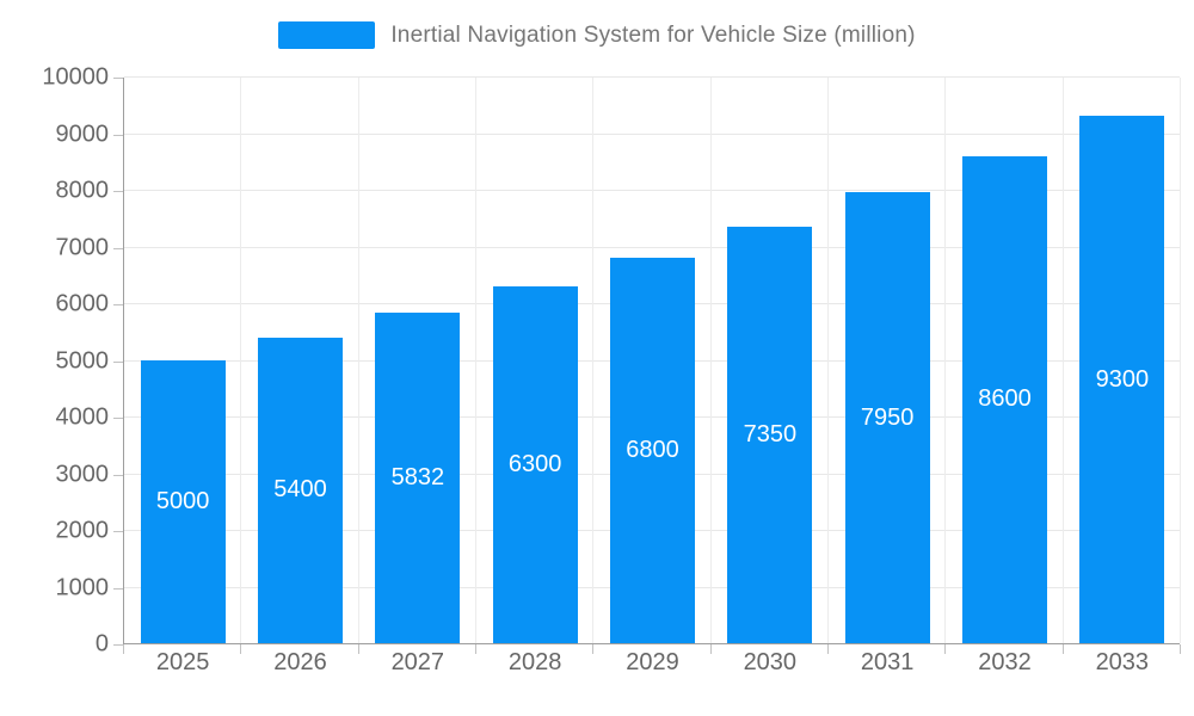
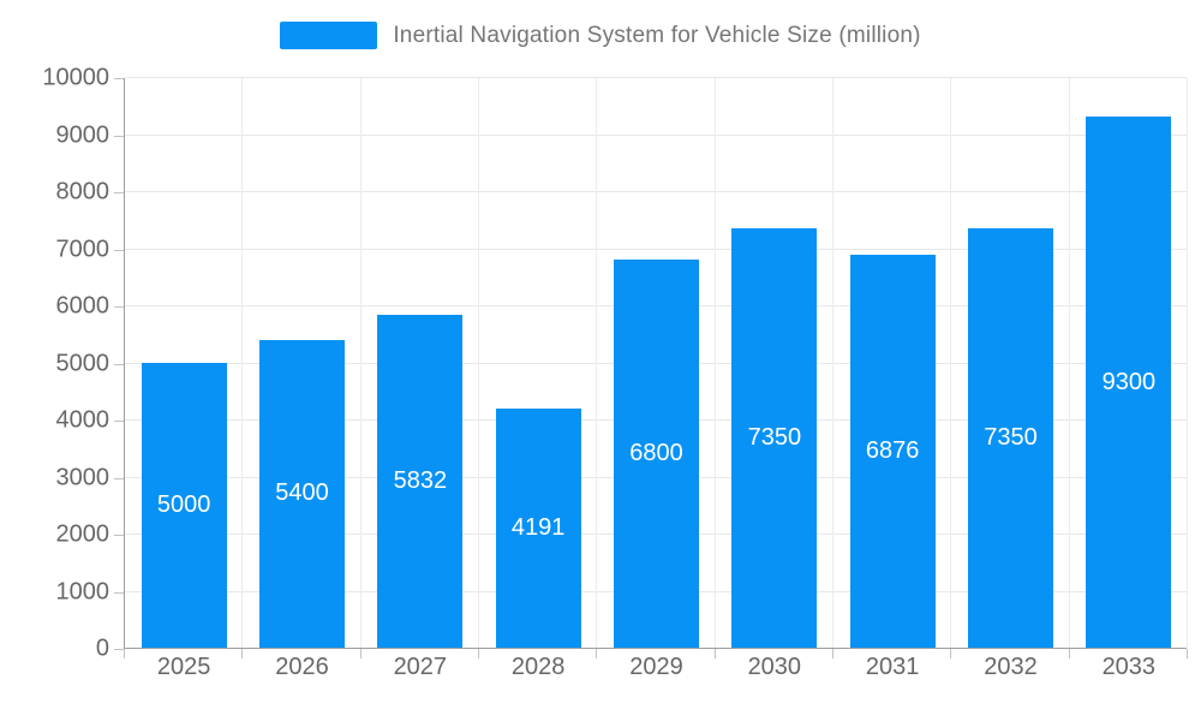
2028: 6300 -> 4191
2031: 7950 -> 6876
2032: 8600 -> 7350
